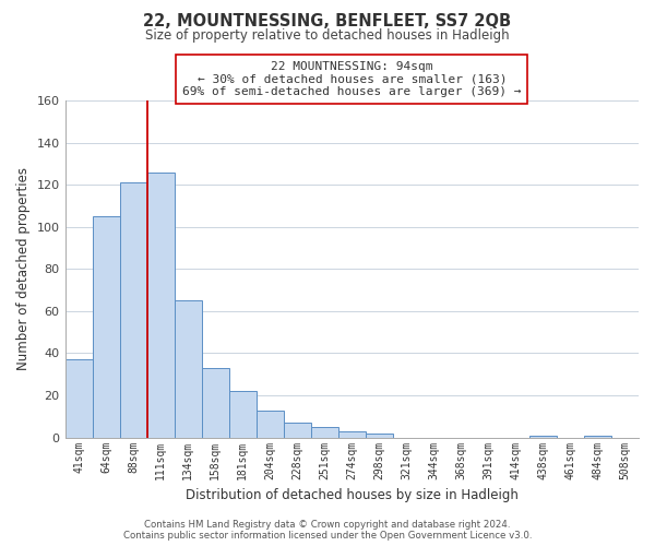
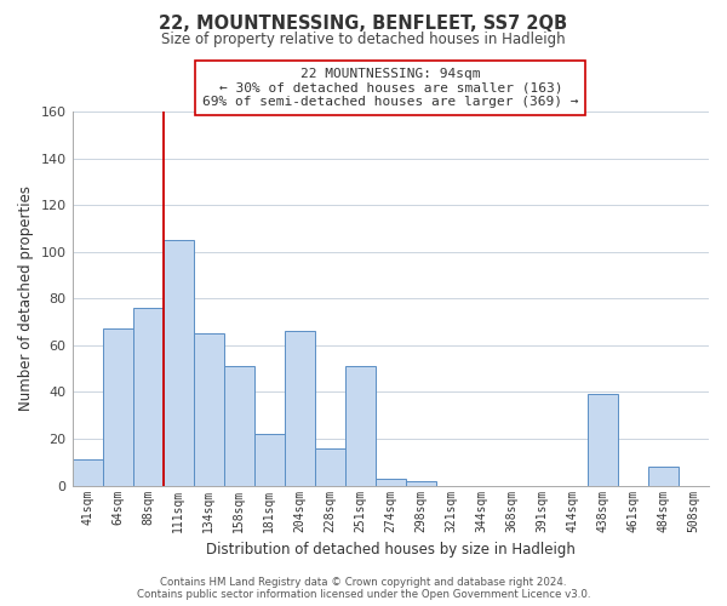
41sqm: 37 -> 11
64sqm: 105 -> 67
88sqm: 121 -> 76
111sqm: 126 -> 105
158sqm: 33 -> 51
204sqm: 13 -> 66
228sqm: 7 -> 16
251sqm: 5 -> 51
438sqm: 1 -> 39
484sqm: 1 -> 8
